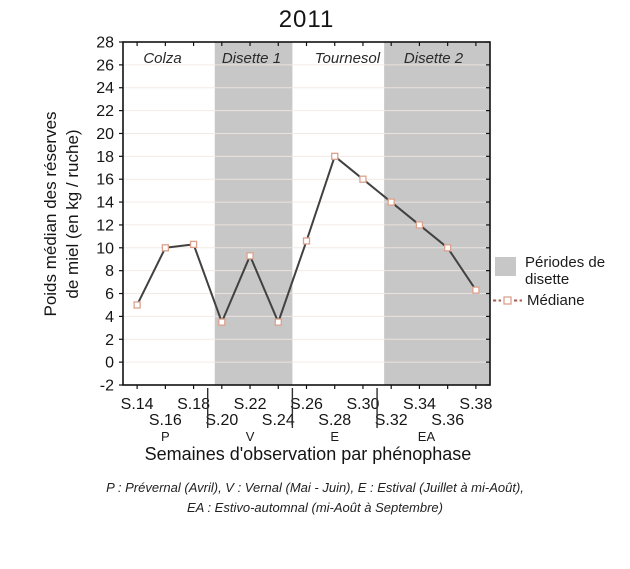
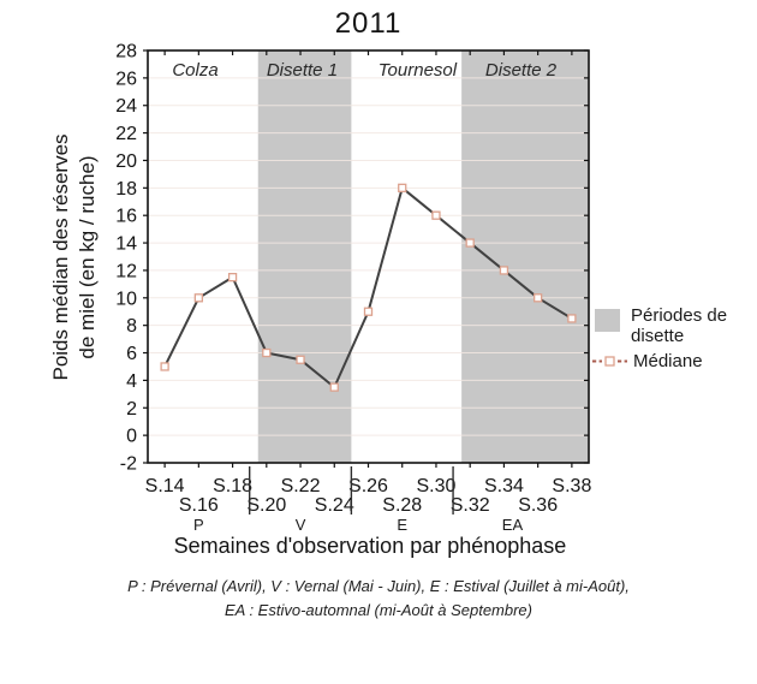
S.18: 10.3 -> 11.5
S.20: 3.5 -> 6.0
S.22: 9.3 -> 5.5
S.26: 10.6 -> 9.0
S.38: 6.3 -> 8.5
